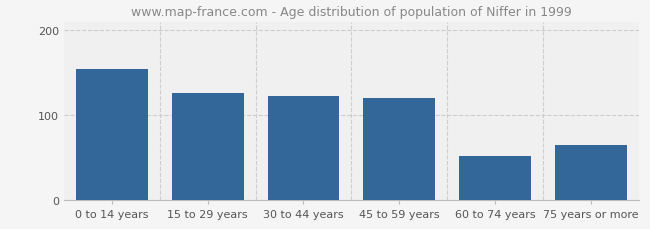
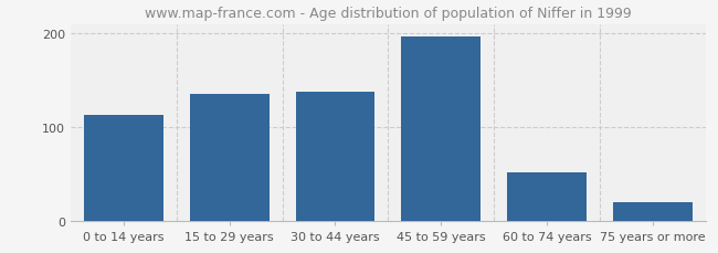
0 to 14 years: 154 -> 113
15 to 29 years: 126 -> 135
30 to 44 years: 122 -> 138
45 to 59 years: 120 -> 197
75 years or more: 64 -> 20
